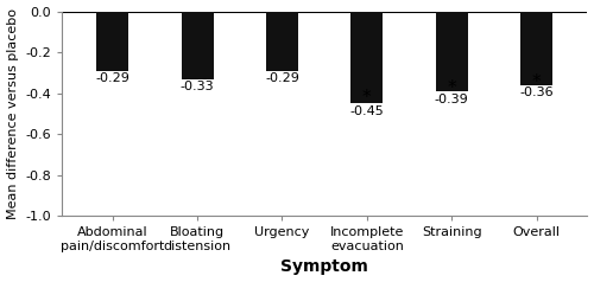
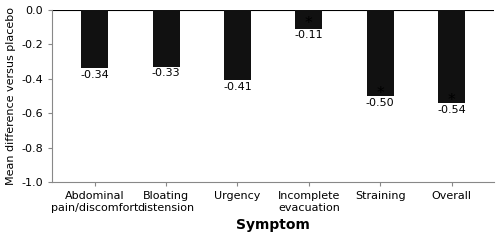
Abdominal pain/discomfort: -0.29 -> -0.34
Urgency: -0.29 -> -0.41
Incomplete evacuation: -0.45 -> -0.11
Straining: -0.39 -> -0.50
Overall: -0.36 -> -0.54
